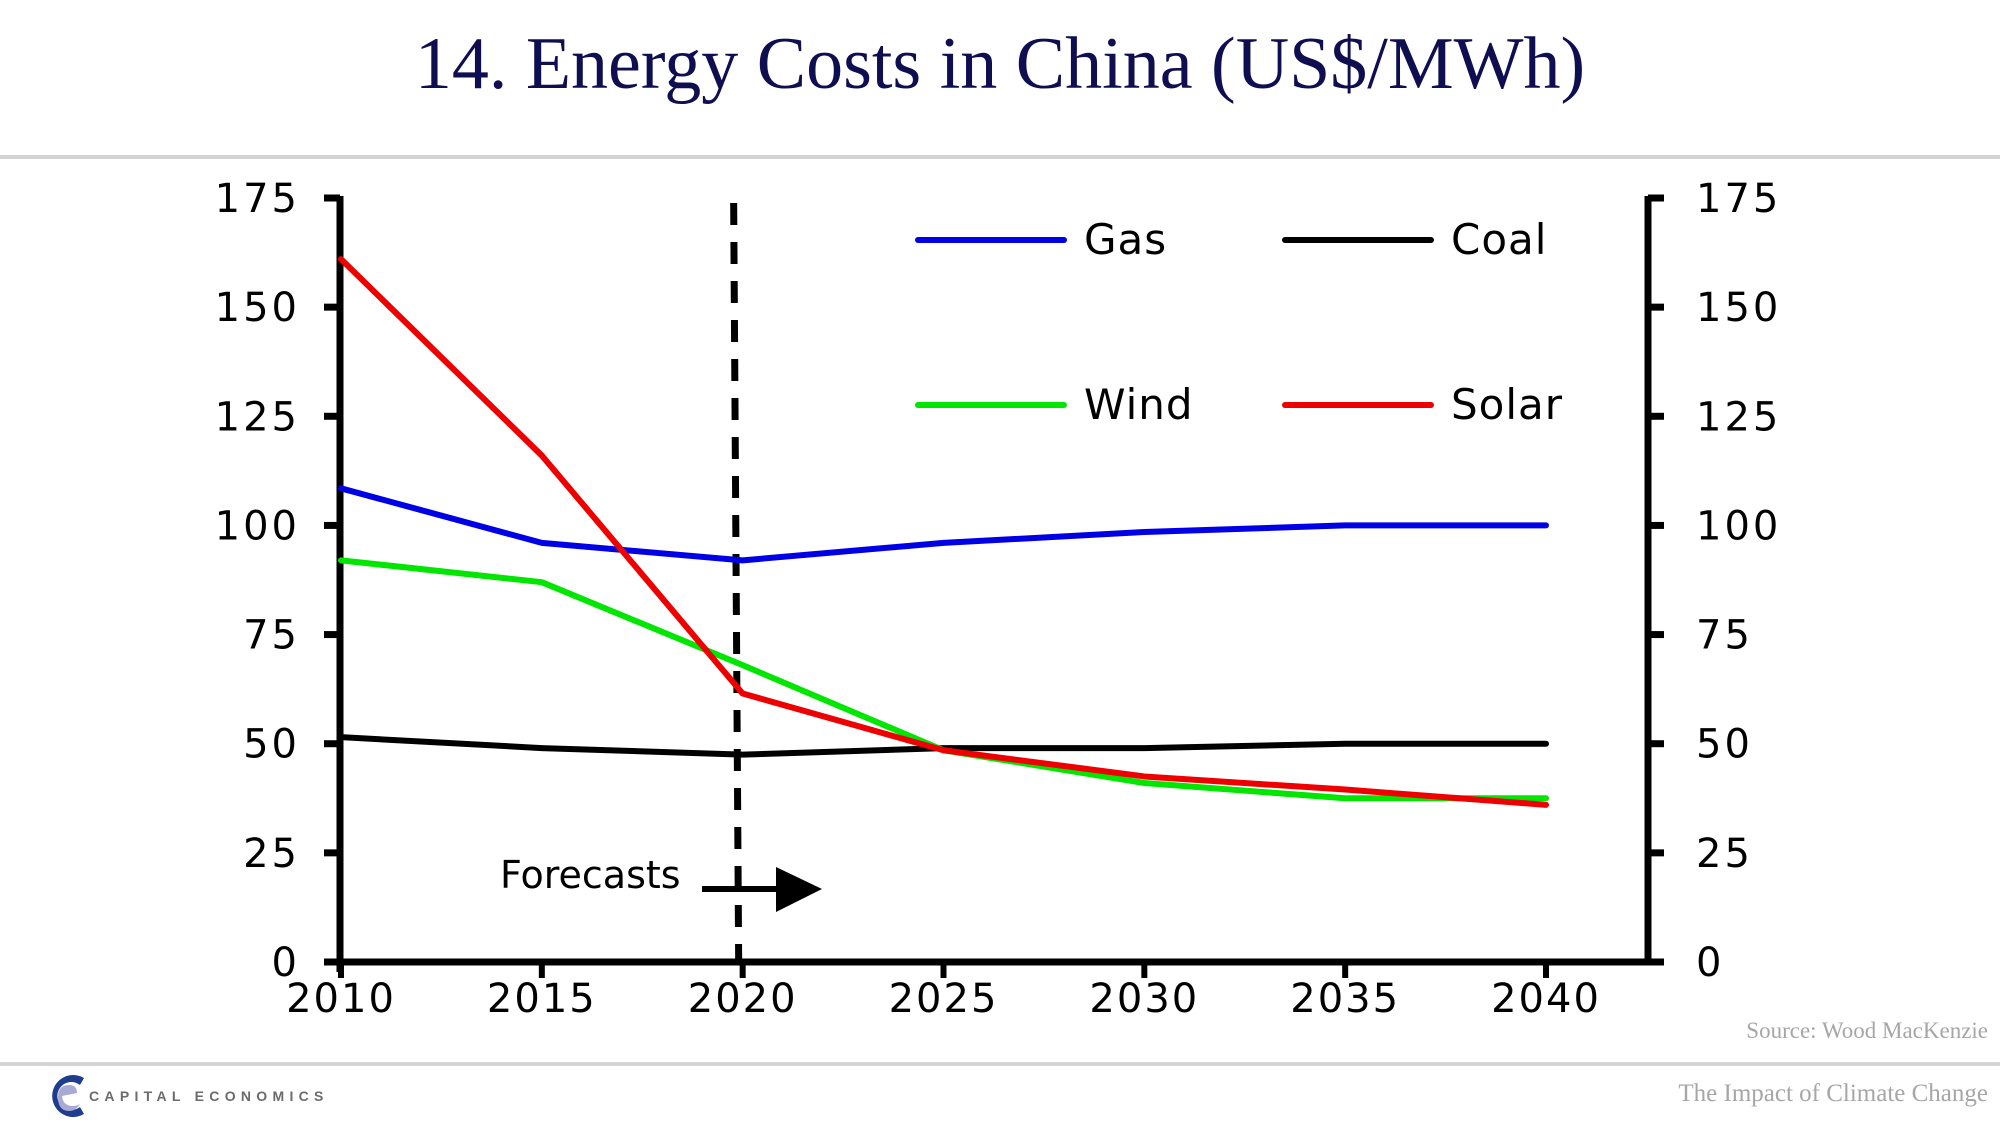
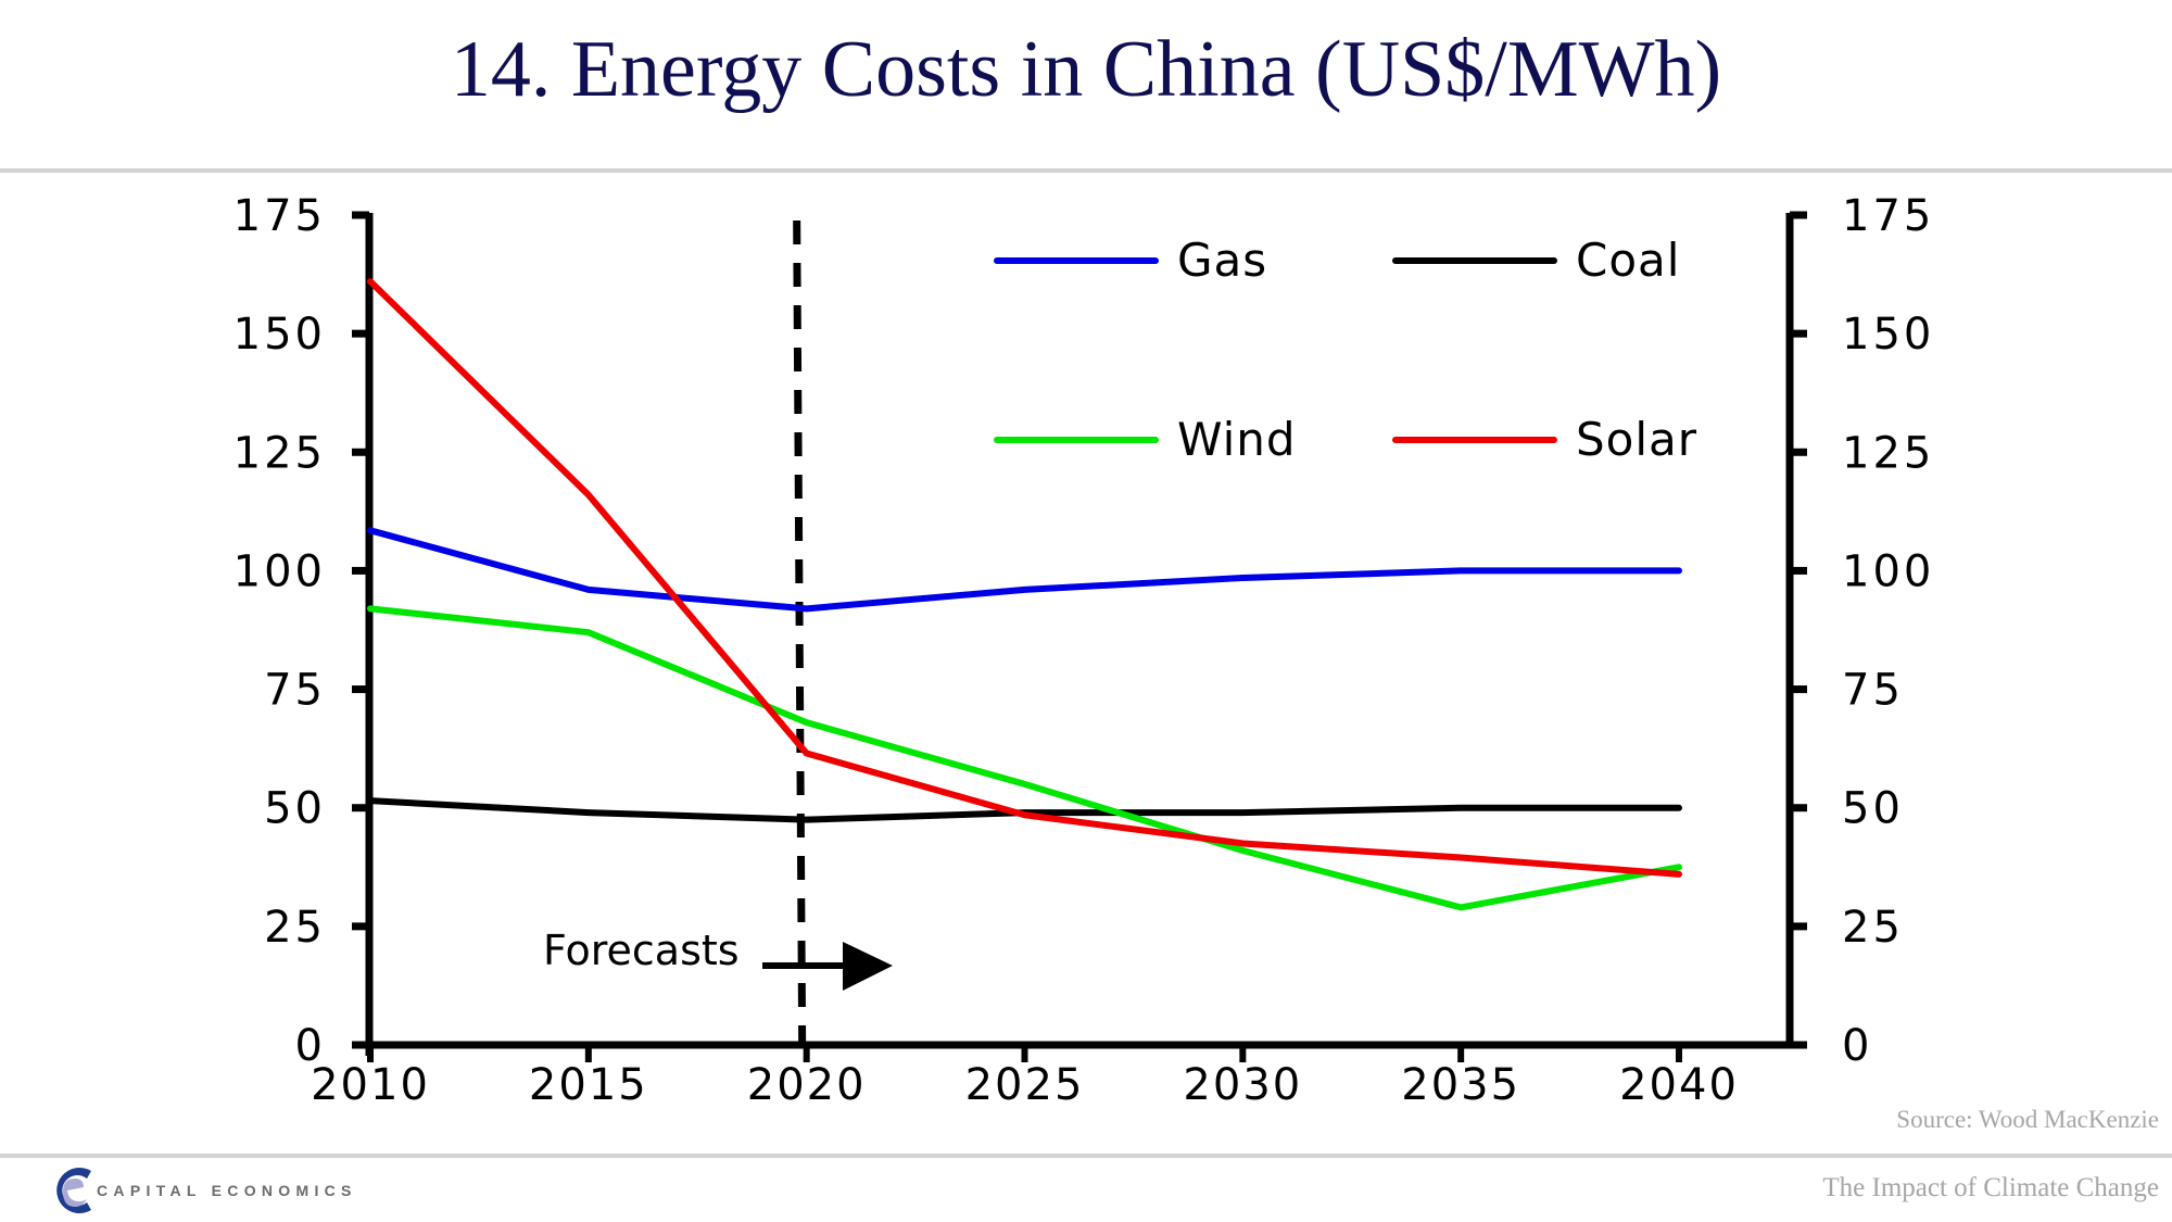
Wind/2025: 48 -> 55
Wind/2035: 38 -> 29
